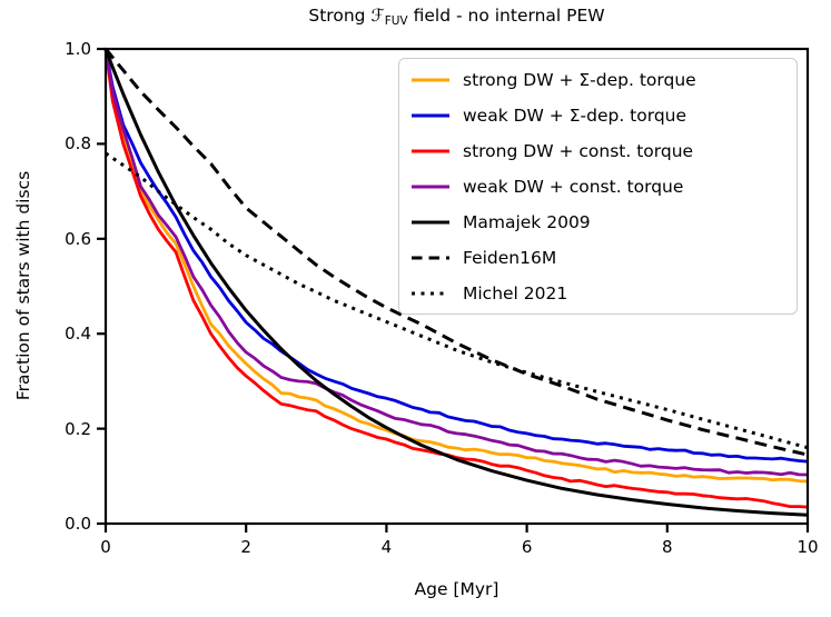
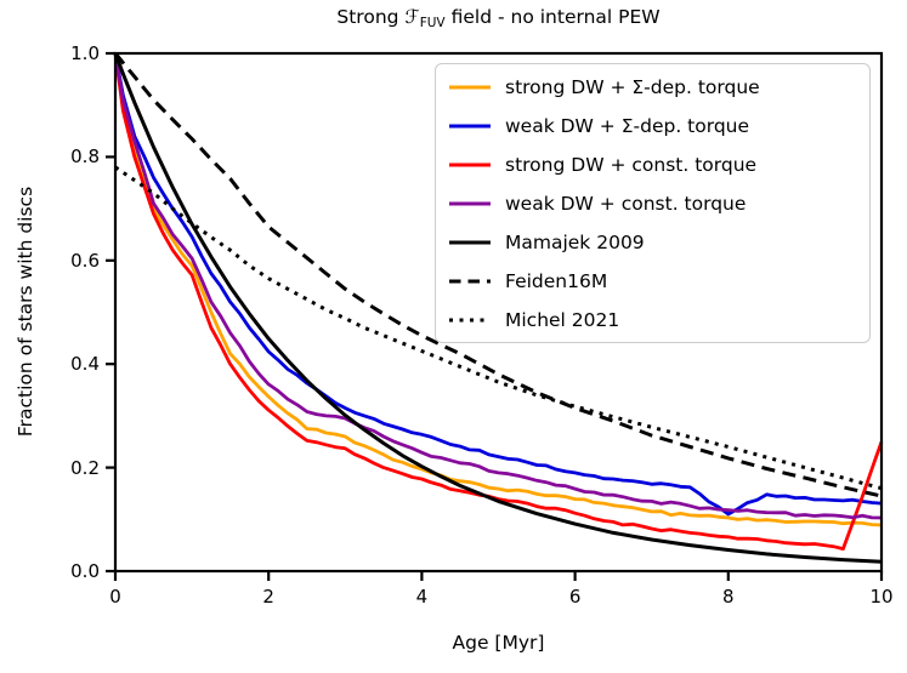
weak DW + Σ-dep. torque/8: 0.15 -> 0.11
strong DW + const. torque/10: 0.04 -> 0.25
